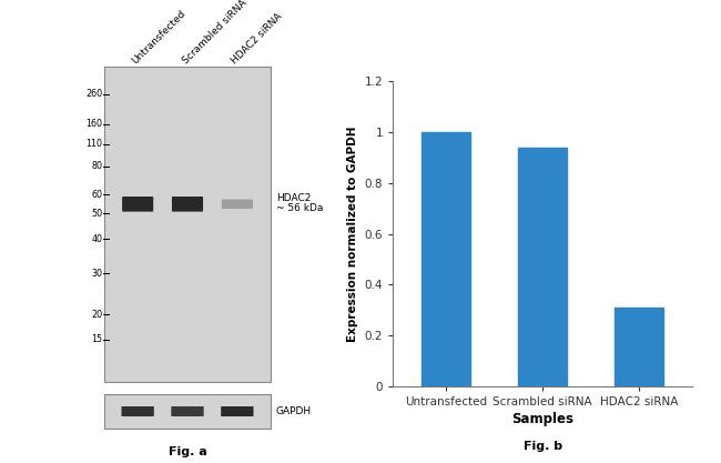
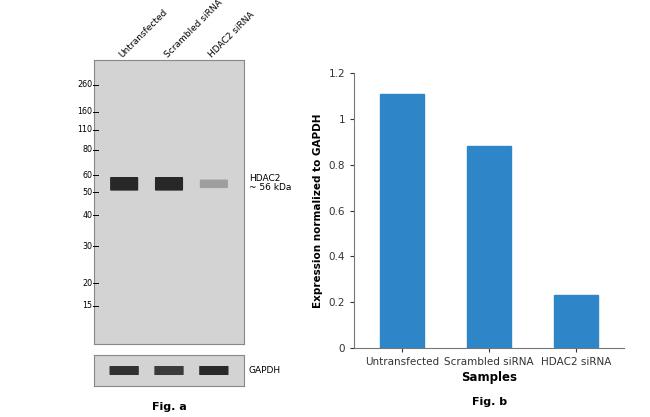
Untransfected: 1.00 -> 1.11
Scrambled siRNA: 0.94 -> 0.88
HDAC2 siRNA: 0.31 -> 0.23
